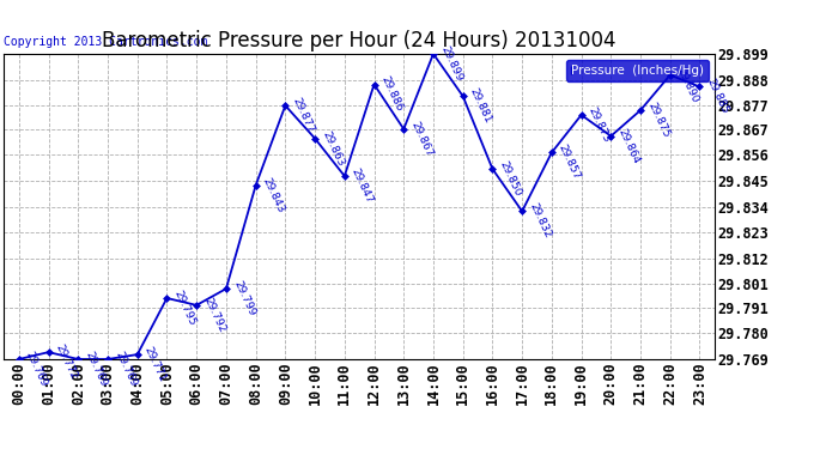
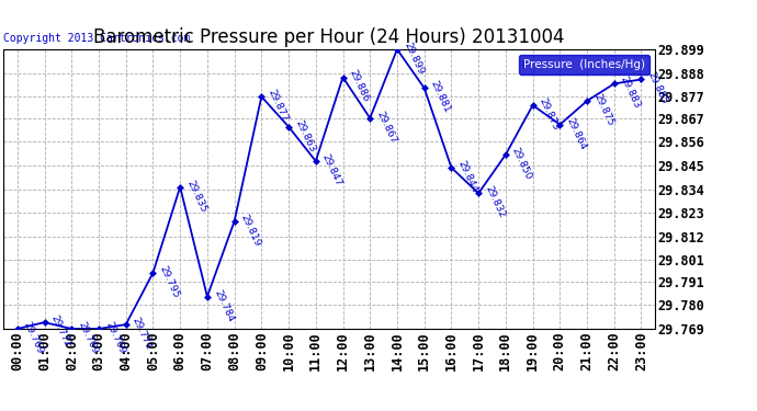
06:00: 29.792 -> 29.835
07:00: 29.799 -> 29.784
08:00: 29.843 -> 29.819
16:00: 29.850 -> 29.844
18:00: 29.857 -> 29.850
22:00: 29.890 -> 29.883
